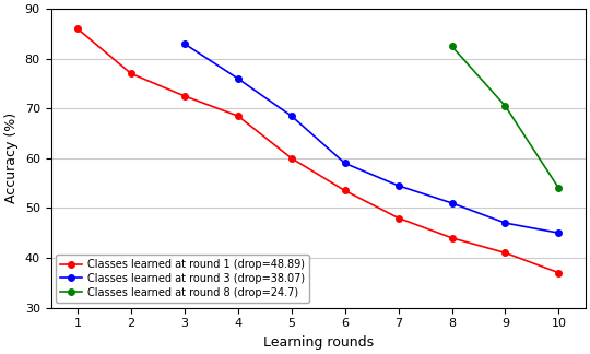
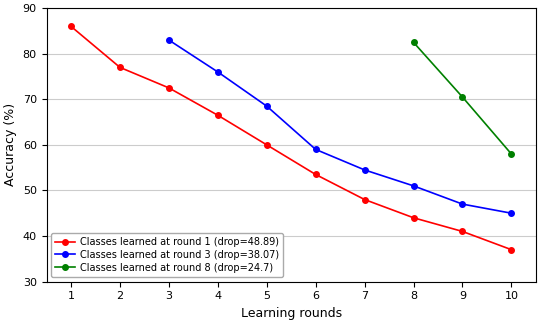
Classes learned at round 1 (drop=48.89)/4: 68.5 -> 66.5
Classes learned at round 8 (drop=24.7)/10: 54.0 -> 58.0
